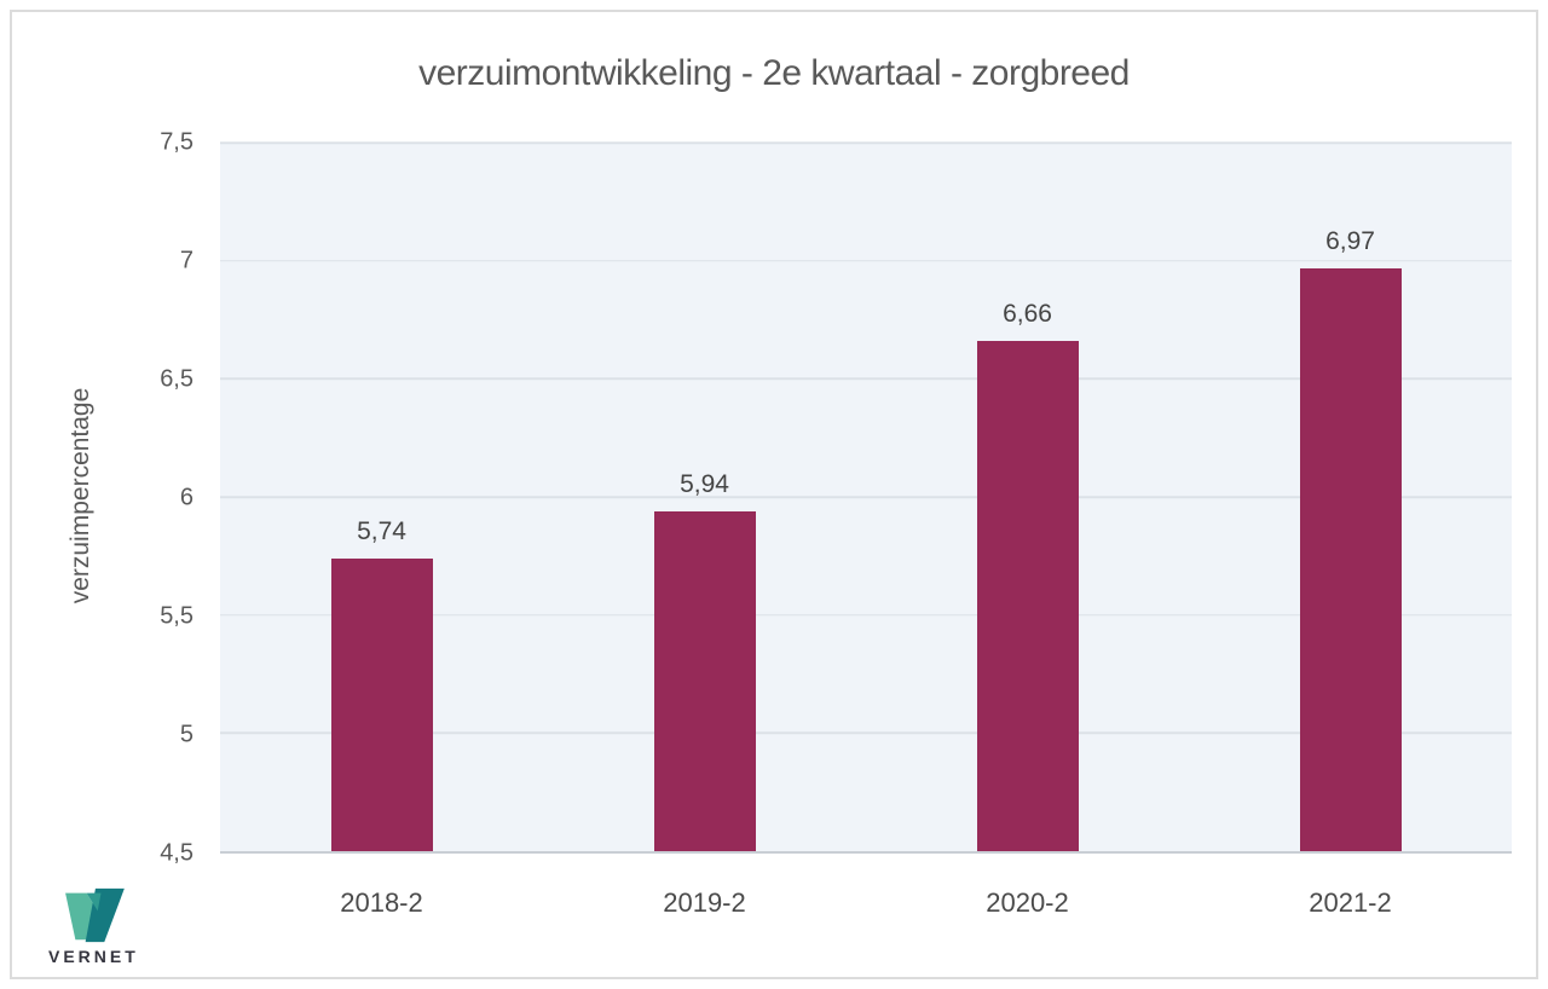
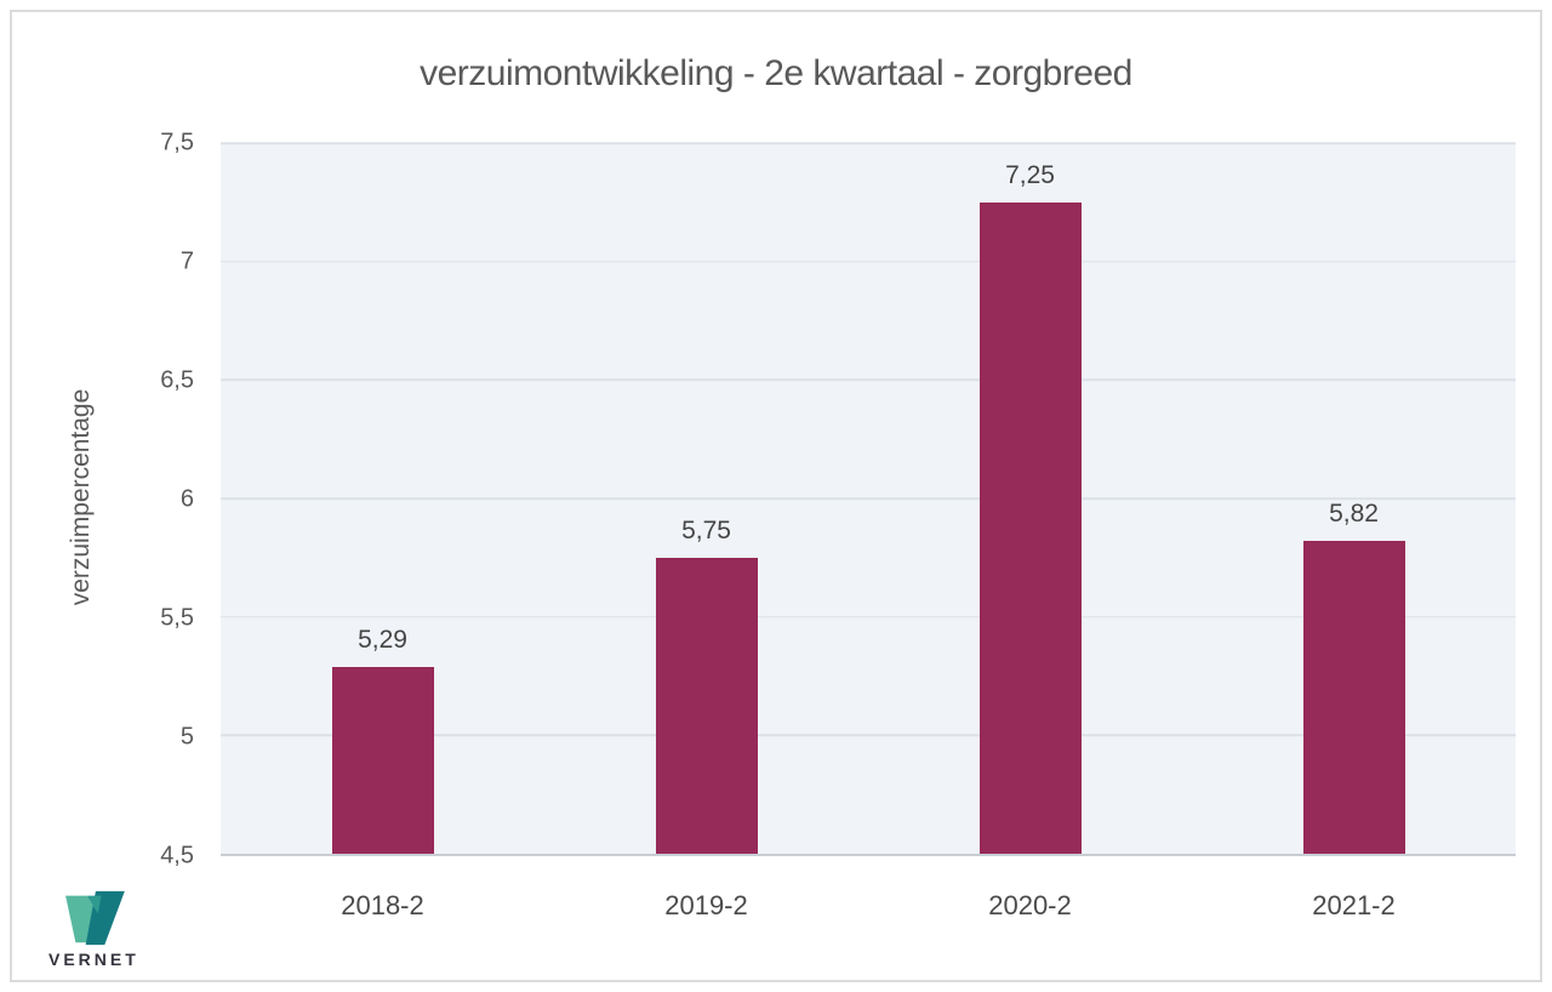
2018-2: 5,74 -> 5,29
2019-2: 5,94 -> 5,75
2020-2: 6,66 -> 7,25
2021-2: 6,97 -> 5,82
